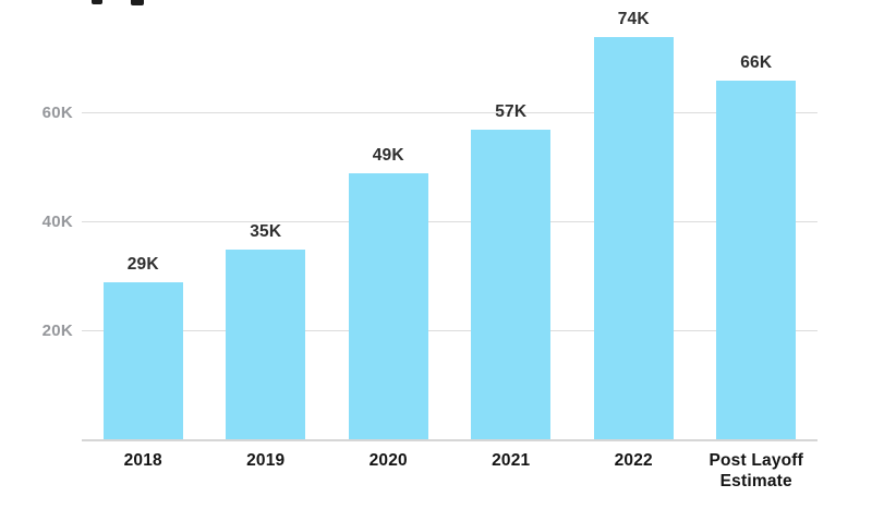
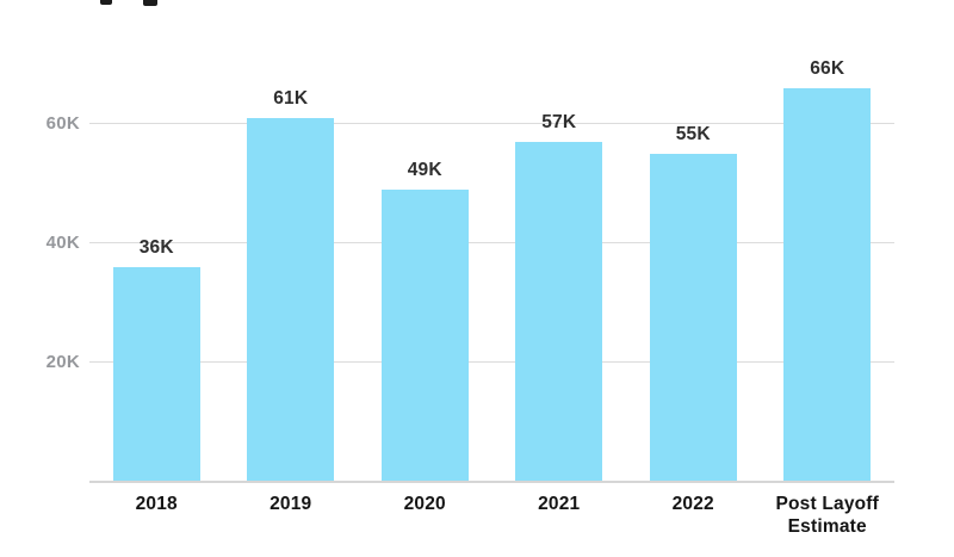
2018: 29K -> 36K
2019: 35K -> 61K
2022: 74K -> 55K
